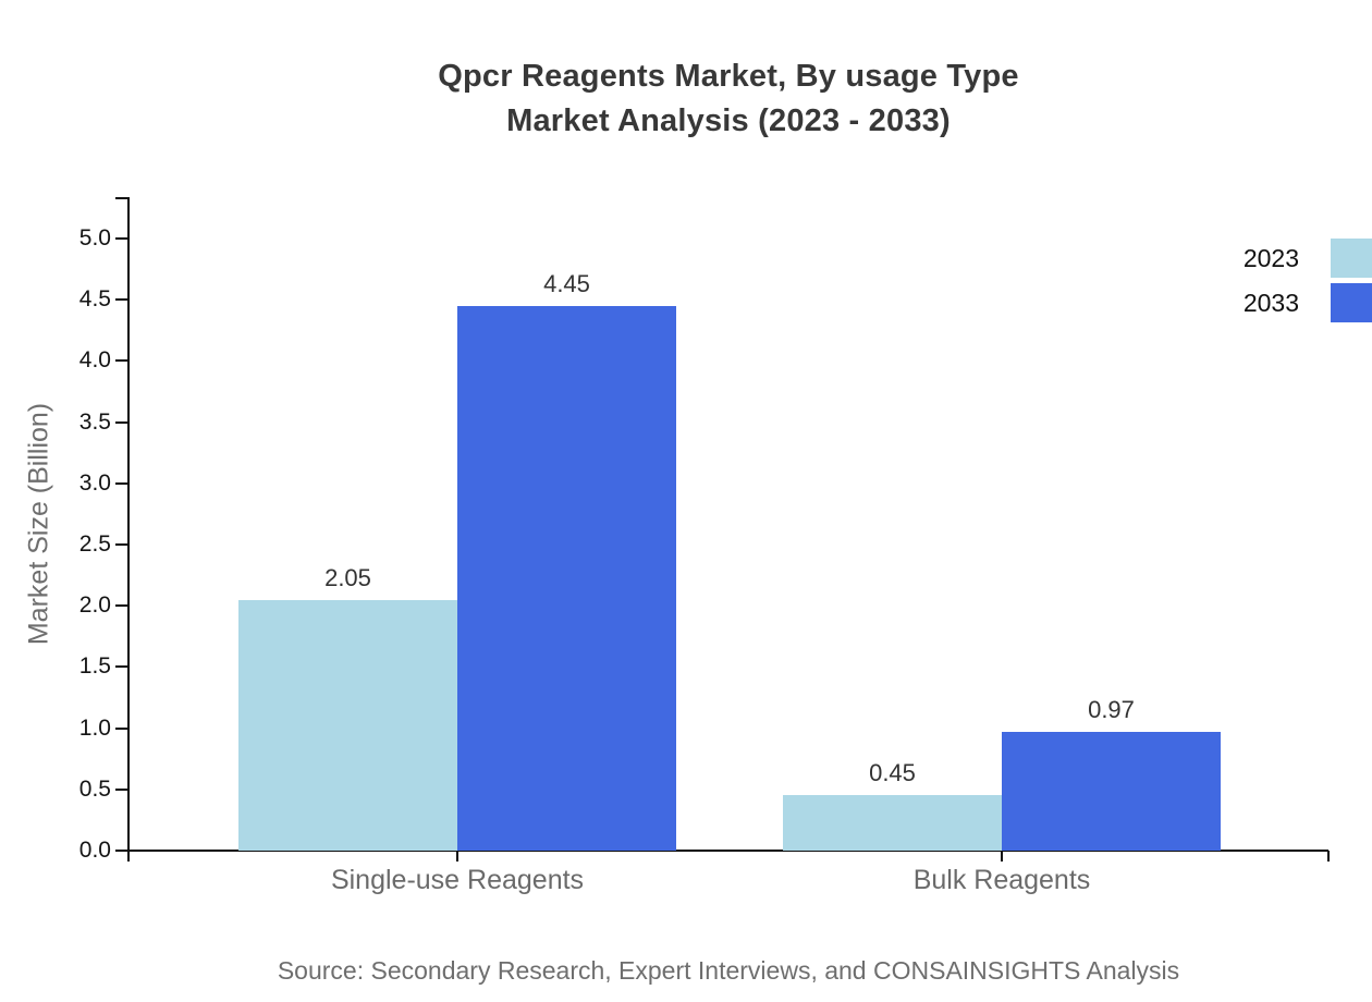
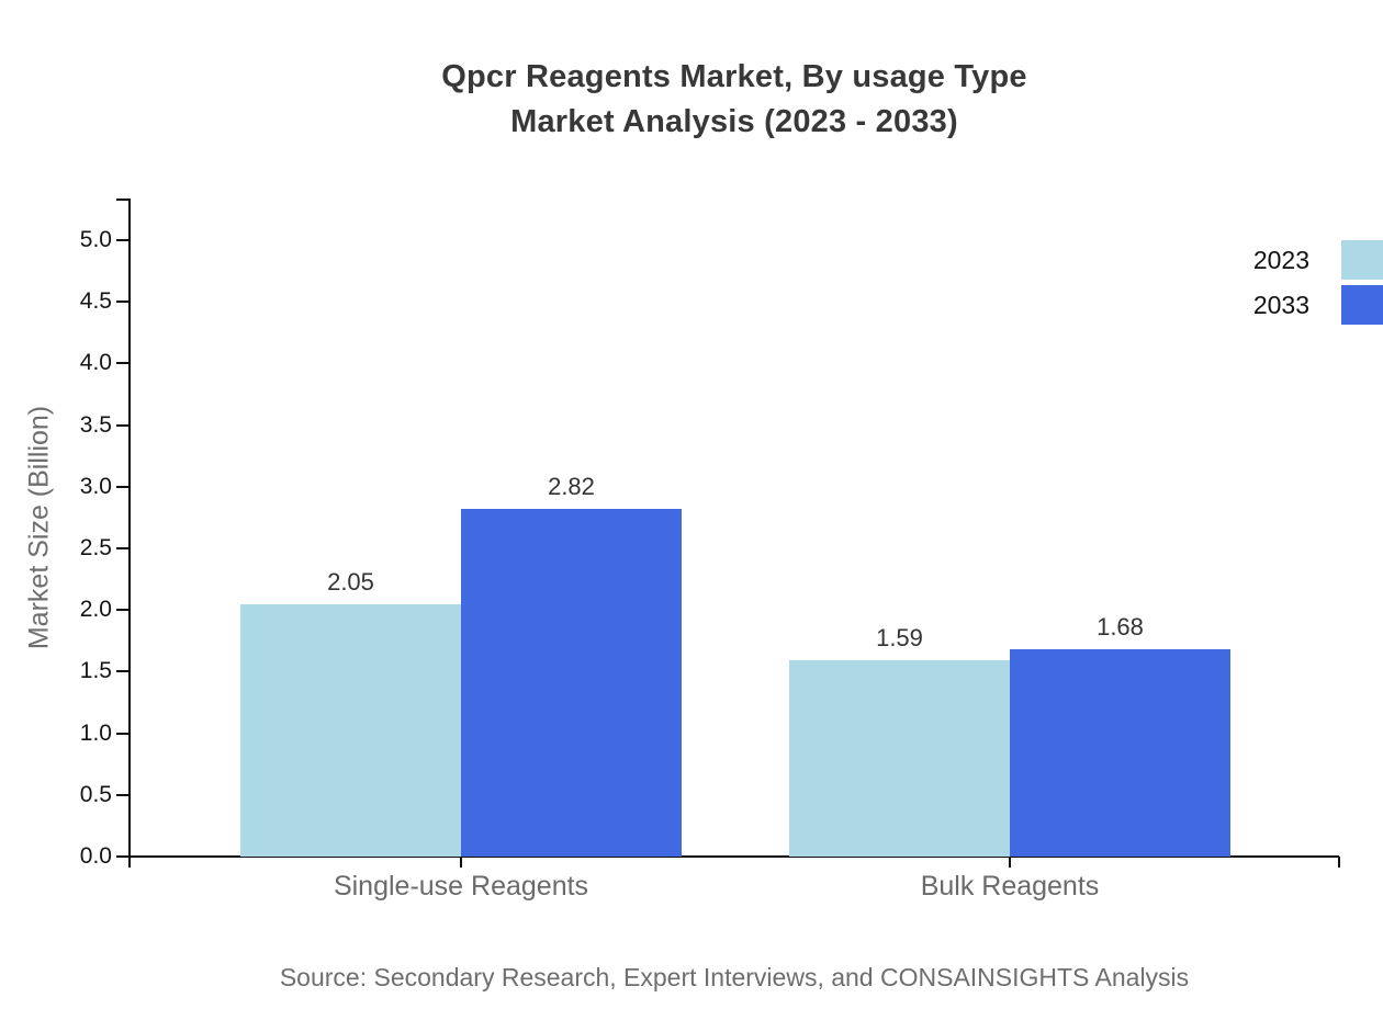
2033/Single-use Reagents: 4.45 -> 2.82
2023/Bulk Reagents: 0.45 -> 1.59
2033/Bulk Reagents: 0.97 -> 1.68
